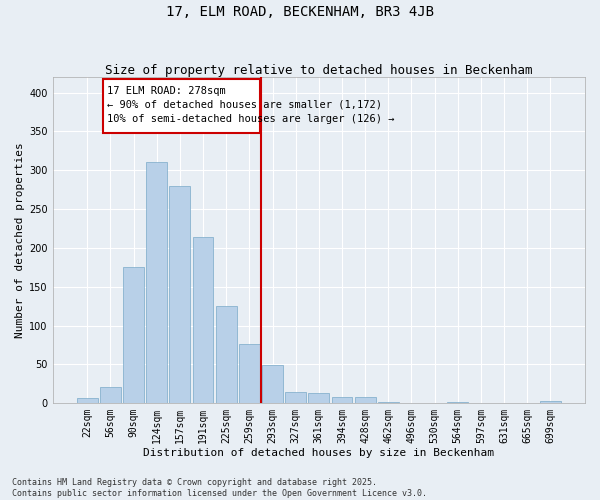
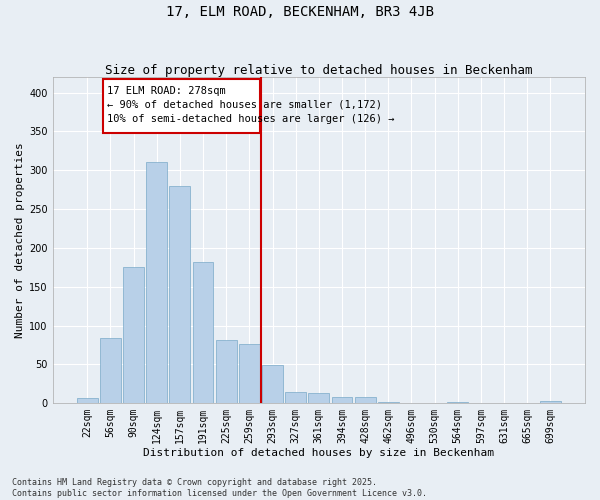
56sqm: 21 -> 84
191sqm: 214 -> 182
225sqm: 125 -> 82
